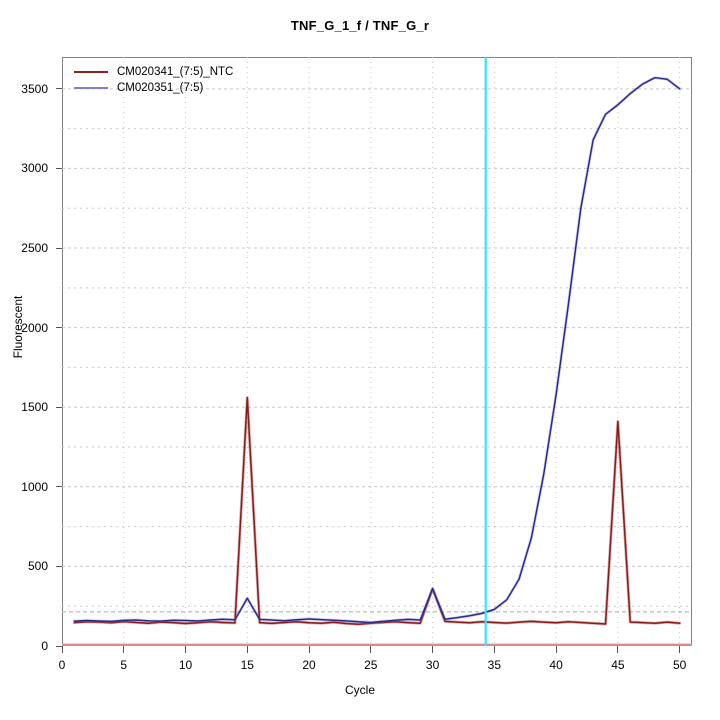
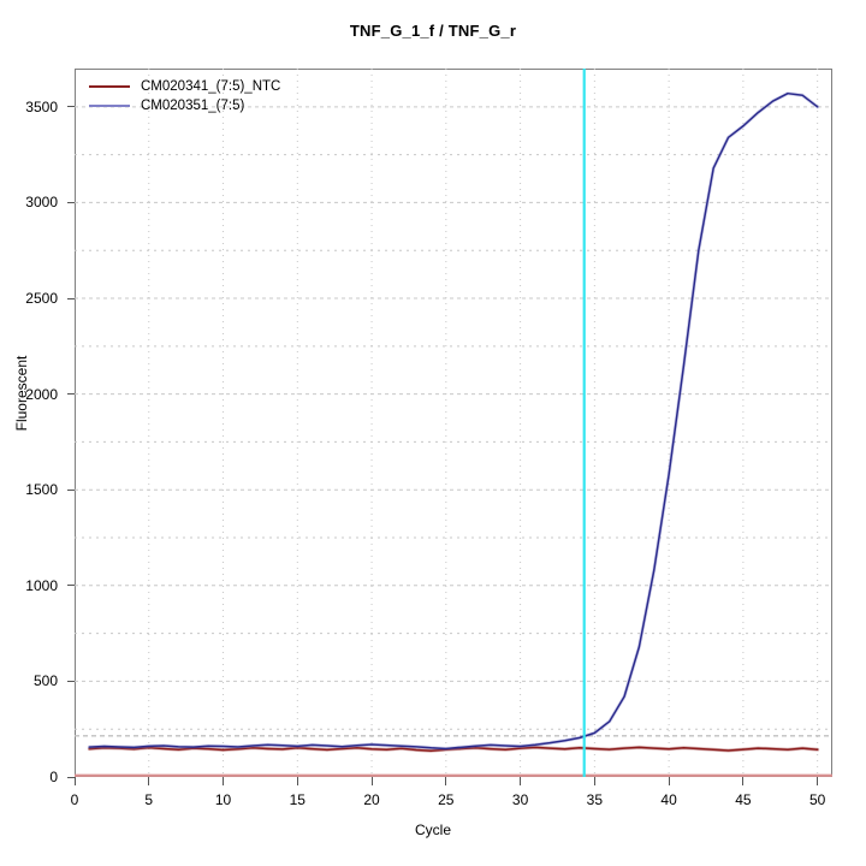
CM020341_(7:5)_NTC/15: 1560 -> 150
CM020351_(7:5)/15: 300 -> 160
CM020341_(7:5)_NTC/30: 360 -> 150
CM020351_(7:5)/30: 360 -> 160
CM020341_(7:5)_NTC/45: 1410 -> 140
